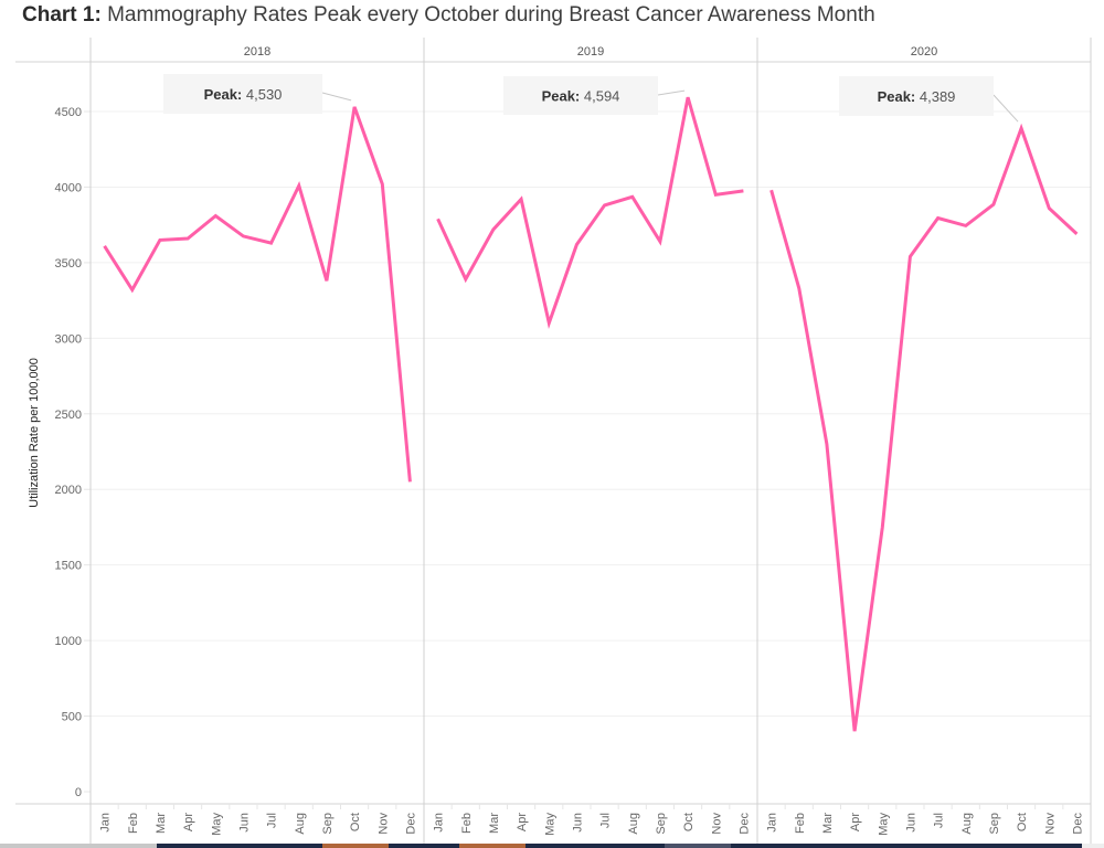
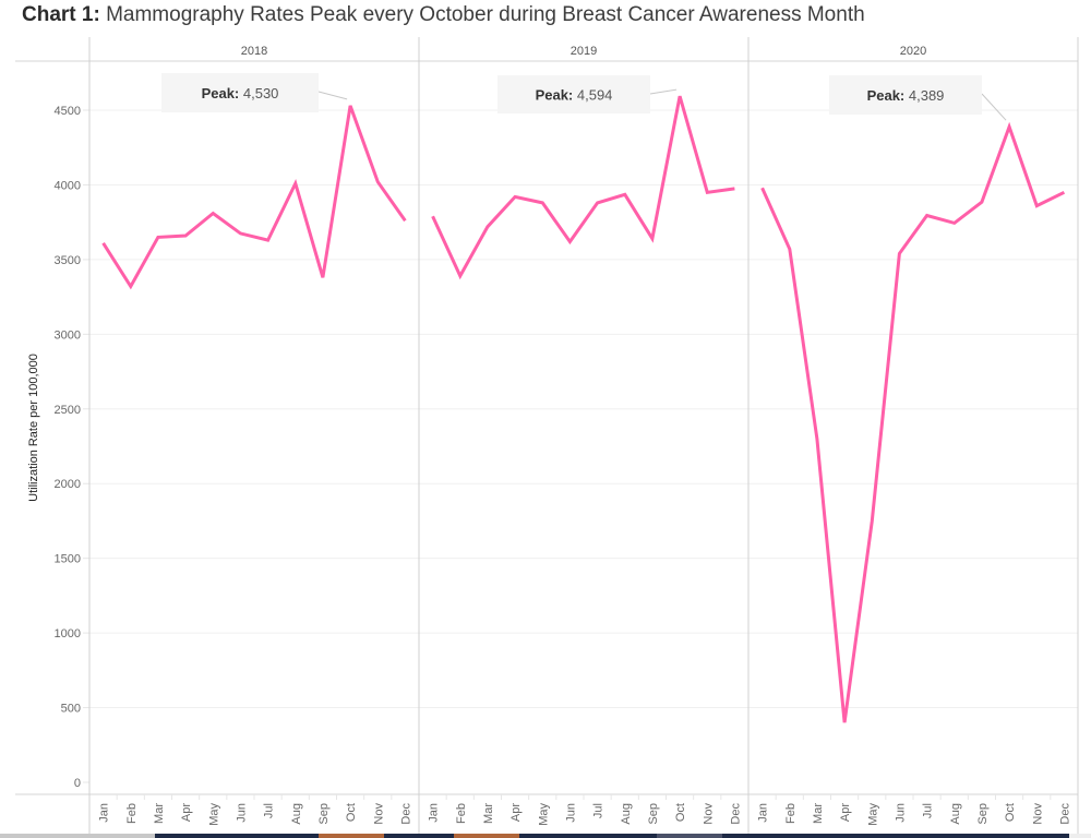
2020/Feb: 3330 -> 3570
2019/May: 3100 -> 3880
2018/Dec: 2050 -> 3760
2020/Dec: 3690 -> 3950
